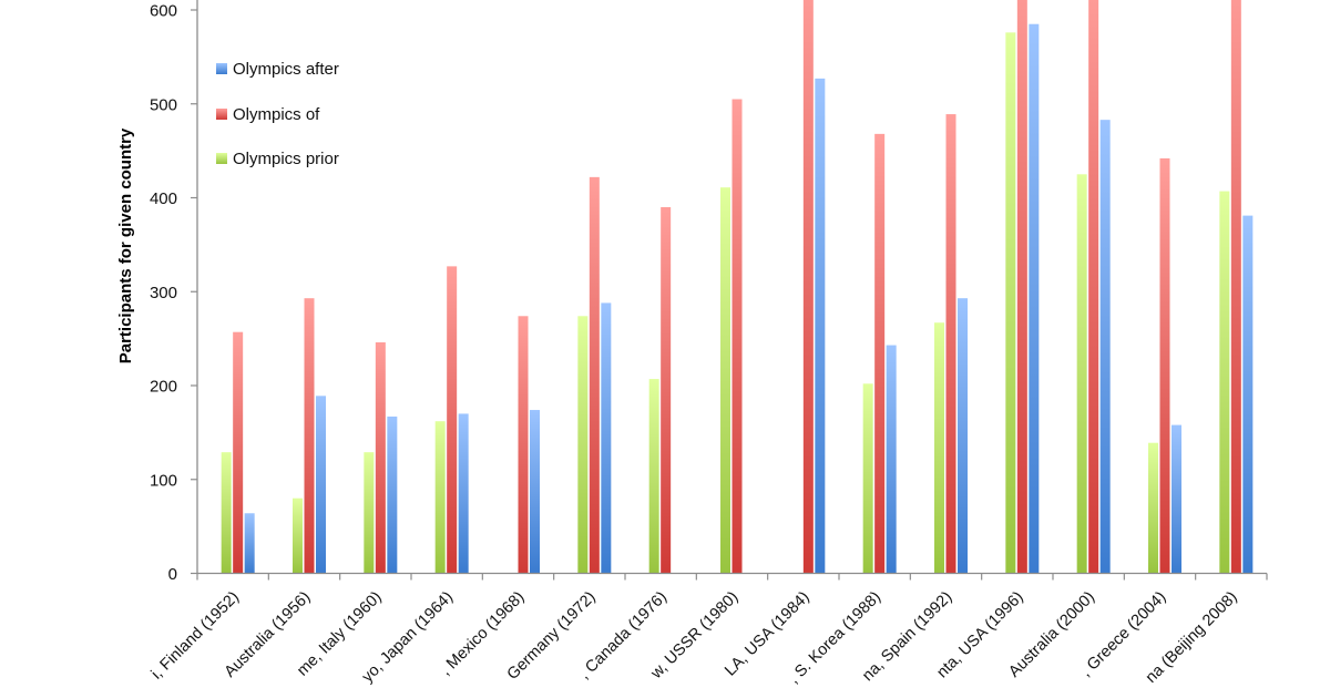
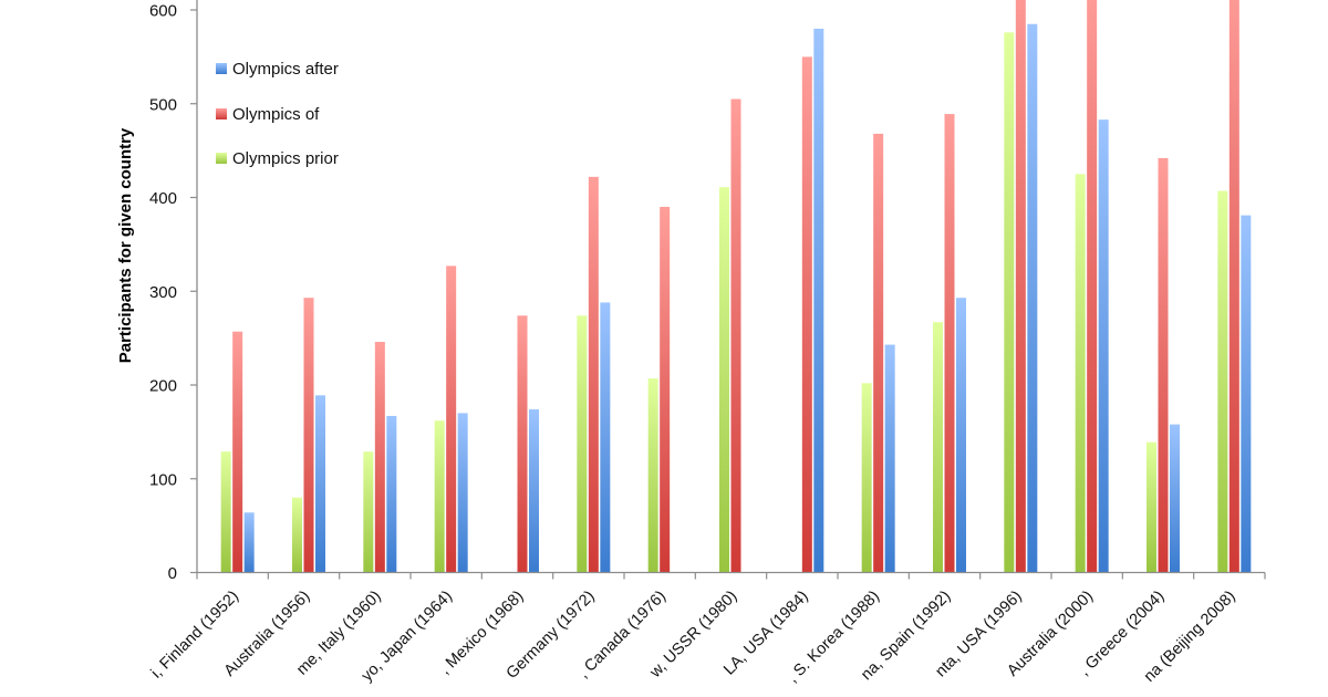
Olympics of/LA, USA (1984): 640 -> 550
Olympics after/LA, USA (1984): 530 -> 580
